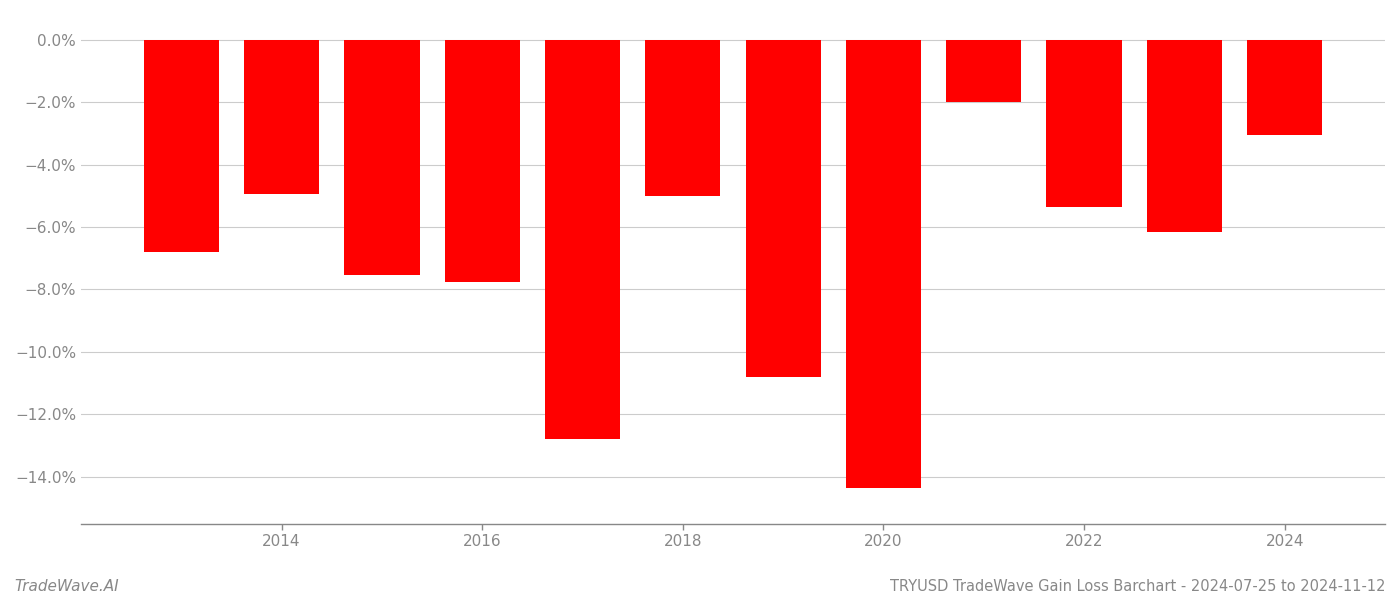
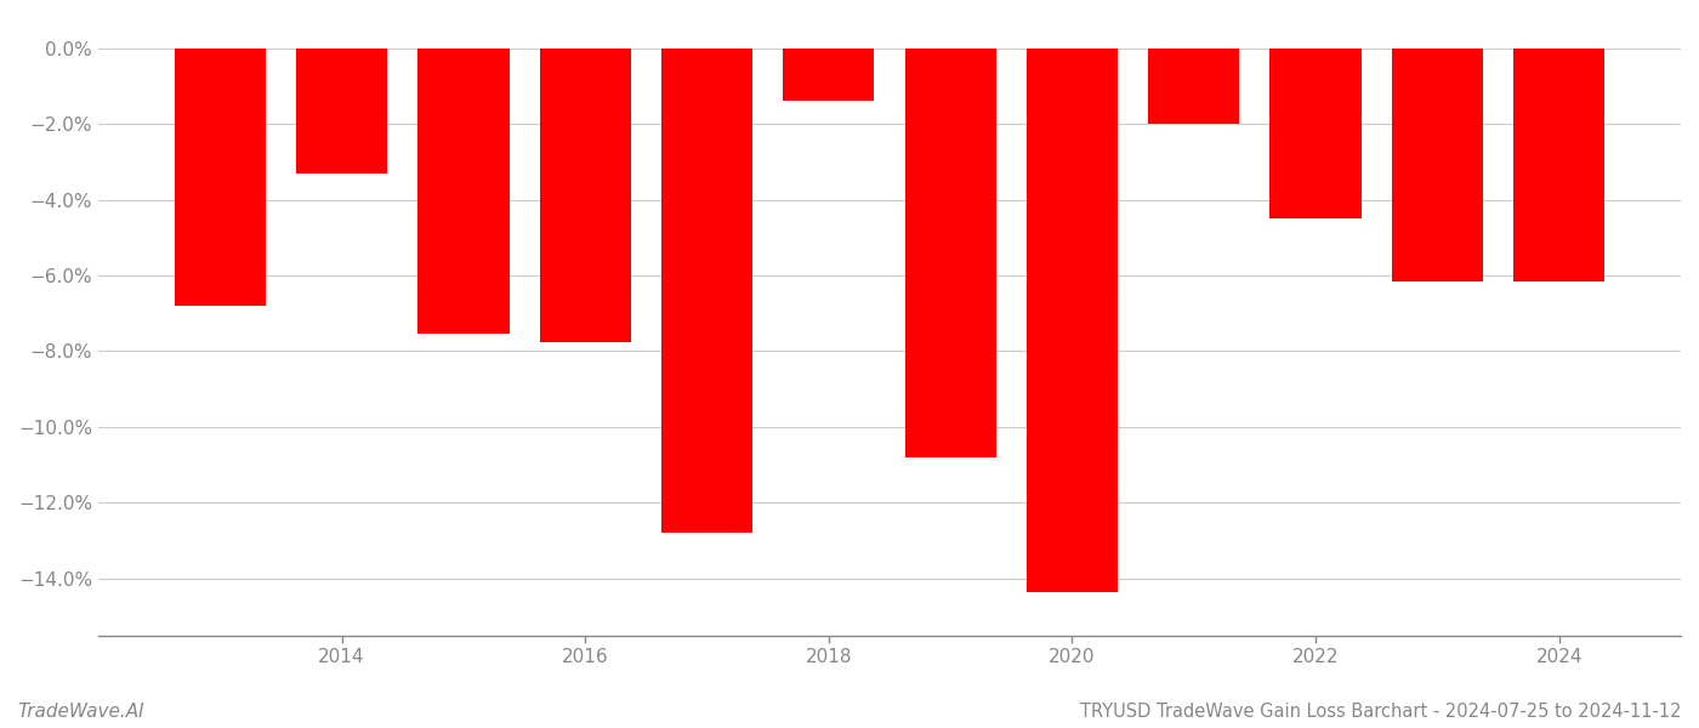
2014: -4.95% -> -3.30%
2018: -5.00% -> -1.40%
2022: -5.35% -> -4.50%
2024: -3.05% -> -6.15%
